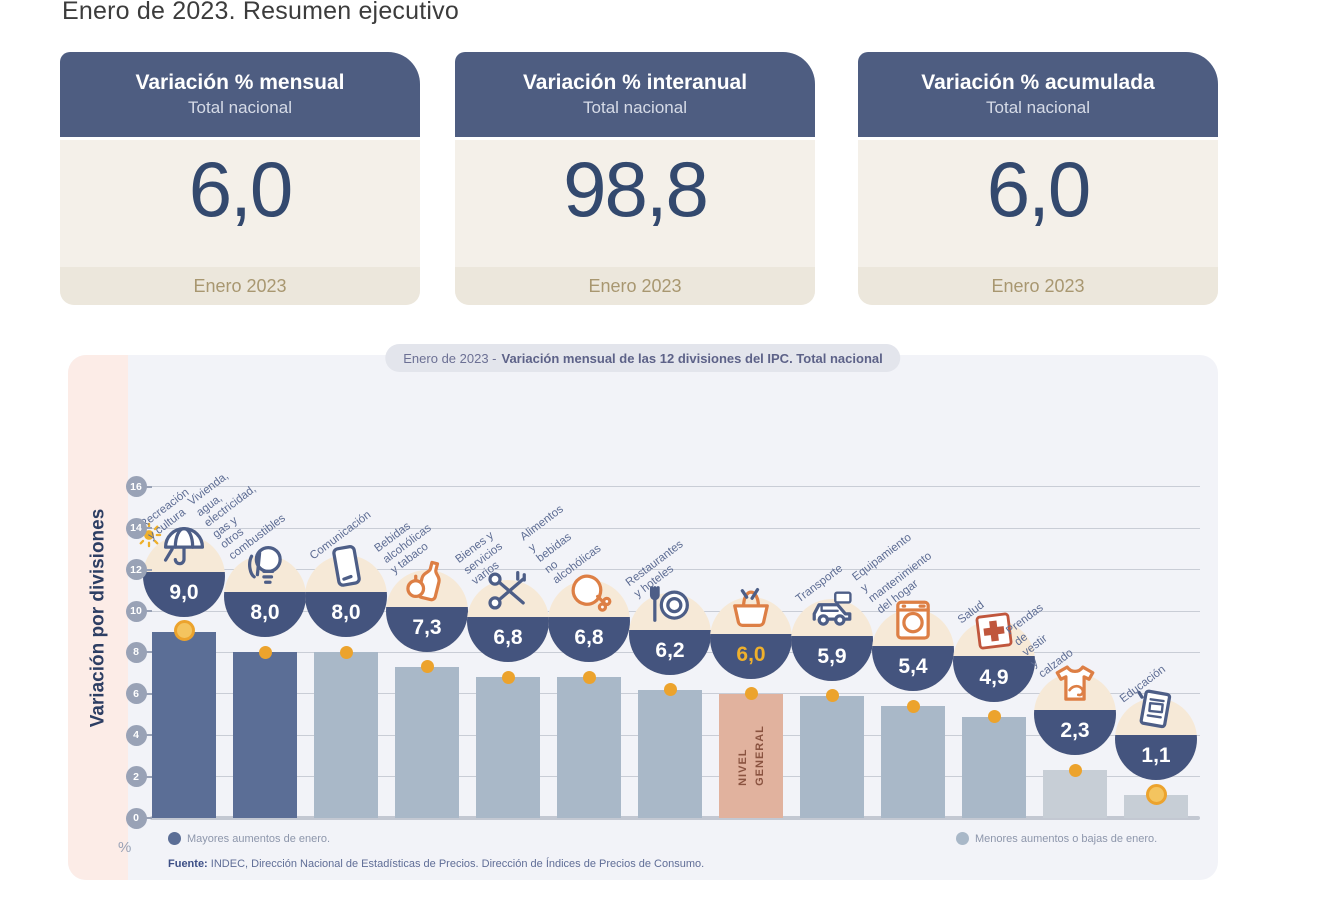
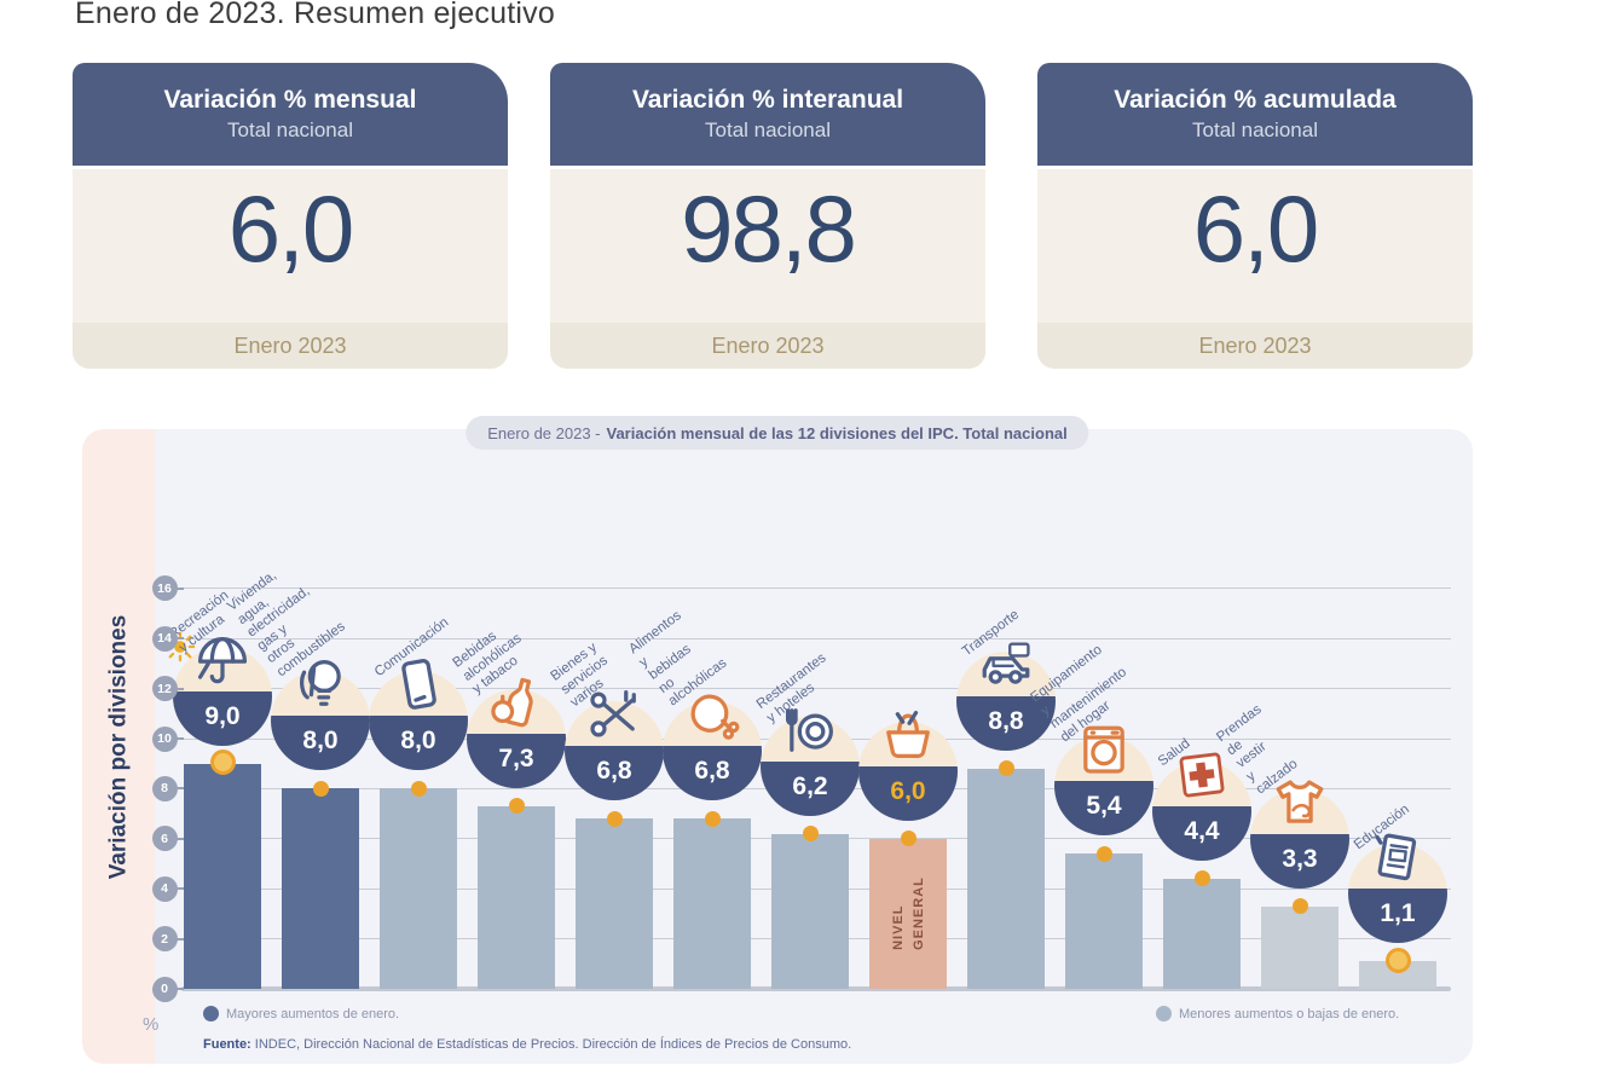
Transporte: 5,9 -> 8,8
Salud: 4,9 -> 4,4
Prendas de vestir y calzado: 2,3 -> 3,3
